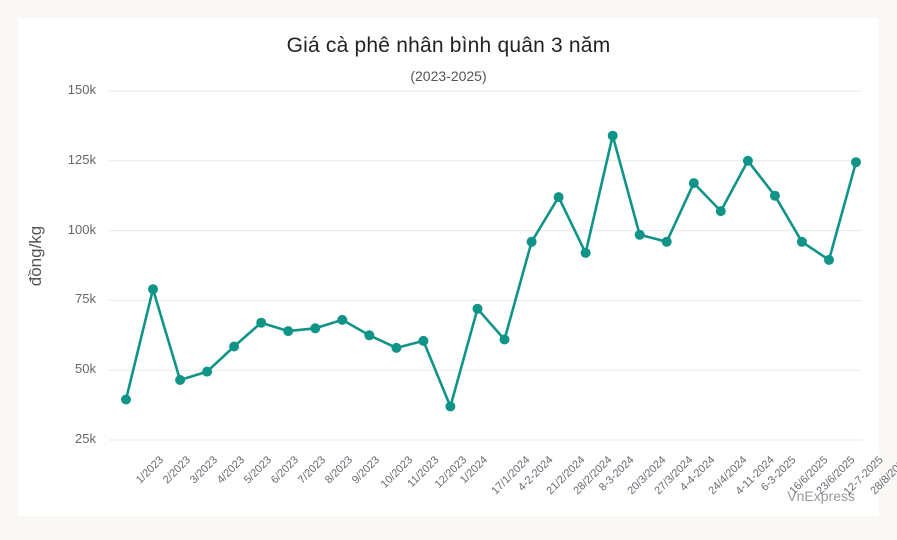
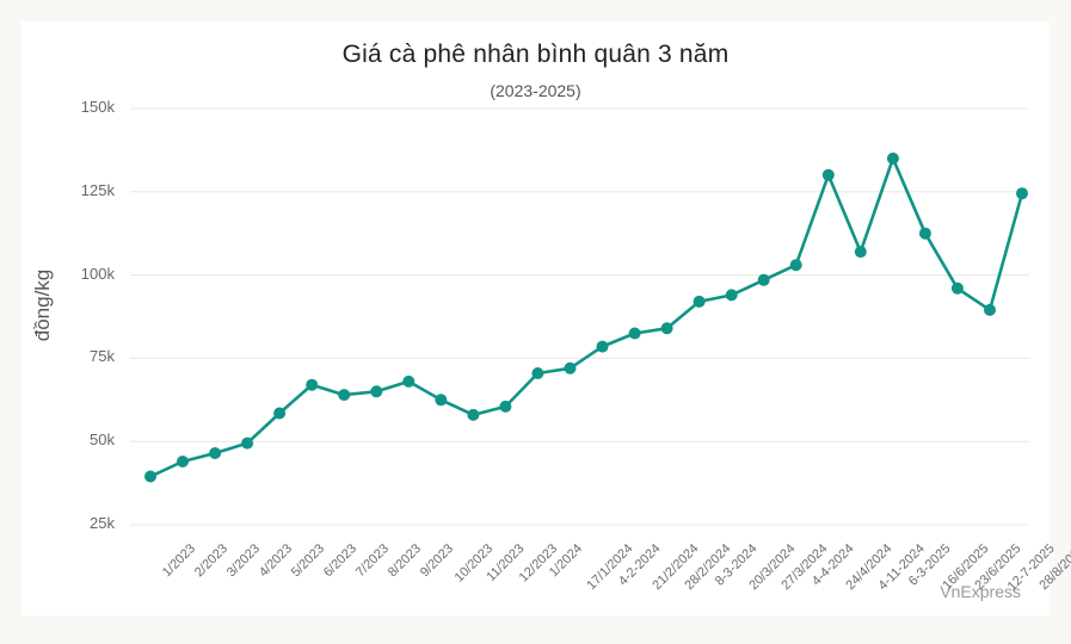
2/2023: 79k -> 44k
1/2024: 37k -> 70k
4-2-2024: 61k -> 78k
21/2/2024: 96k -> 82k
28/2/2024: 112k -> 84k
20/3/2024: 134k -> 94k
4-4-2024: 96k -> 103k
24/4/2024: 117k -> 130k
6-3-2025: 125k -> 135k
